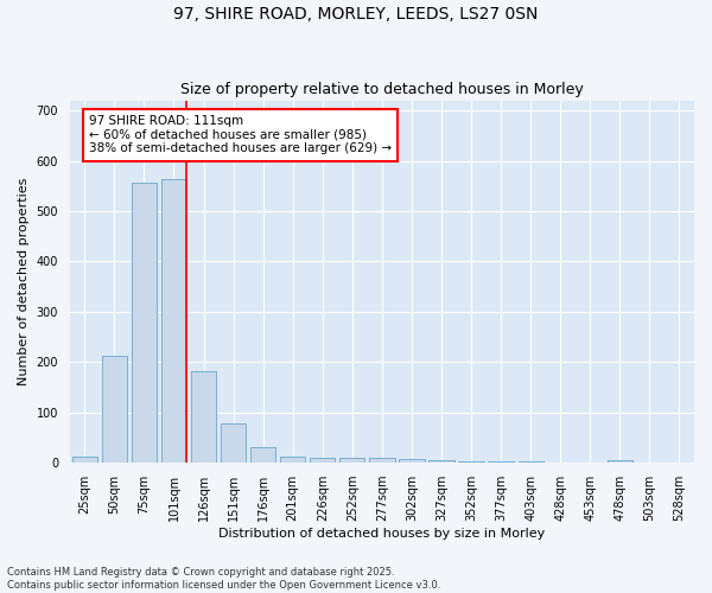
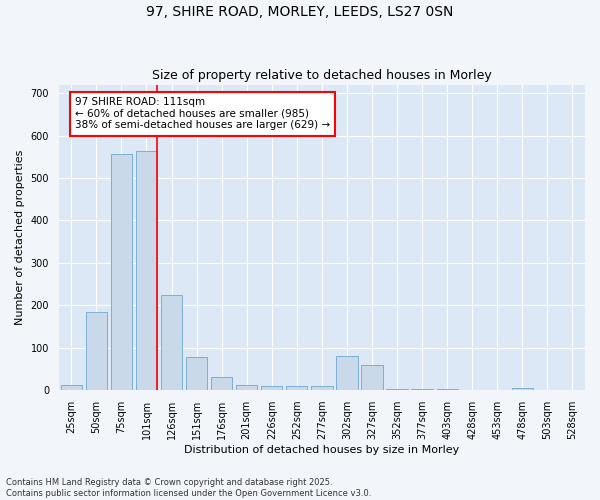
50sqm: 212 -> 185
126sqm: 182 -> 225
302sqm: 7 -> 80
327sqm: 5 -> 60
